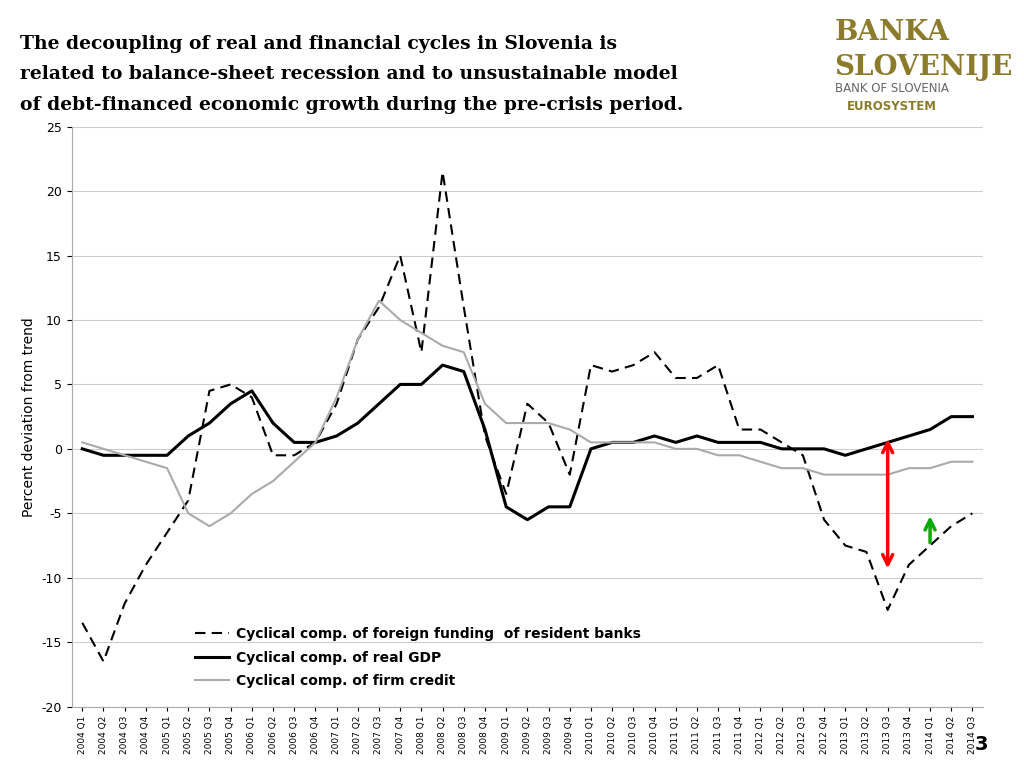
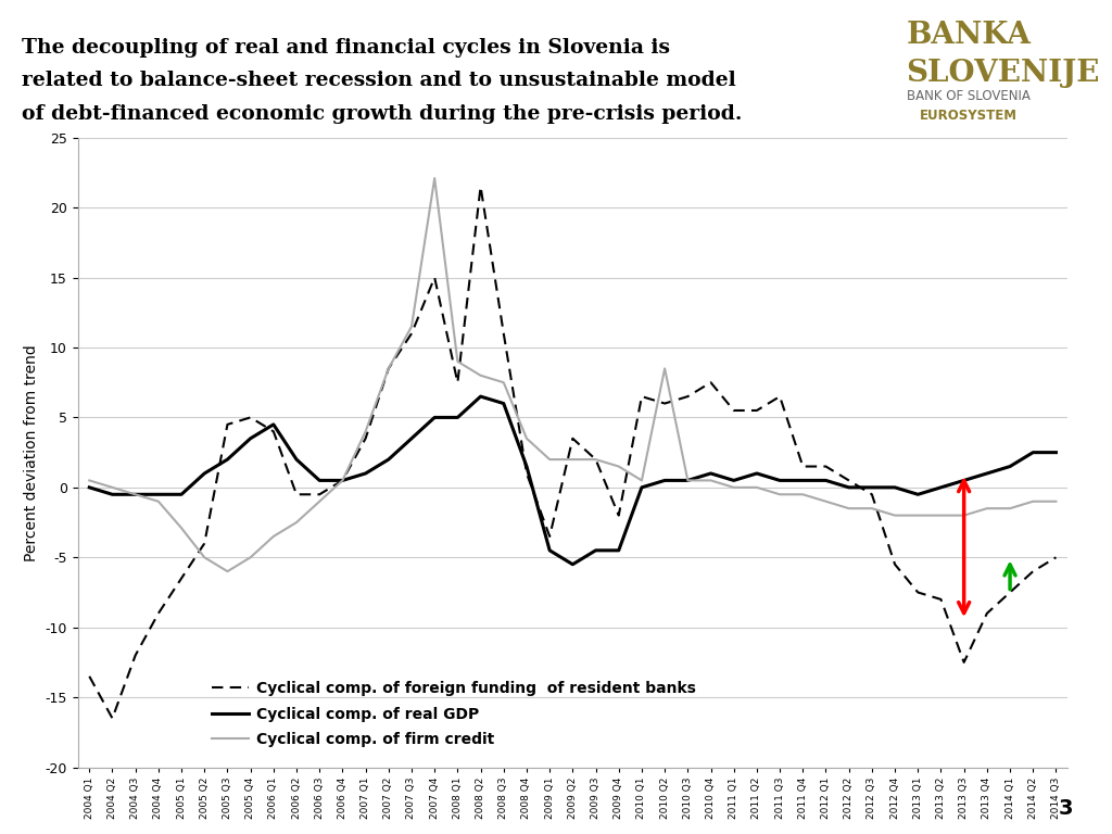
Cyclical comp. of firm credit/2005 Q1: -1.5 -> -2.9
Cyclical comp. of firm credit/2007 Q4: 10.0 -> 22.1
Cyclical comp. of firm credit/2010 Q2: 0.5 -> 8.5
